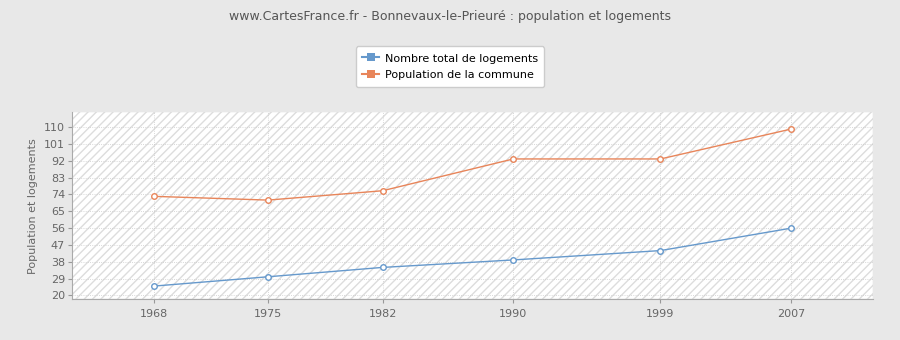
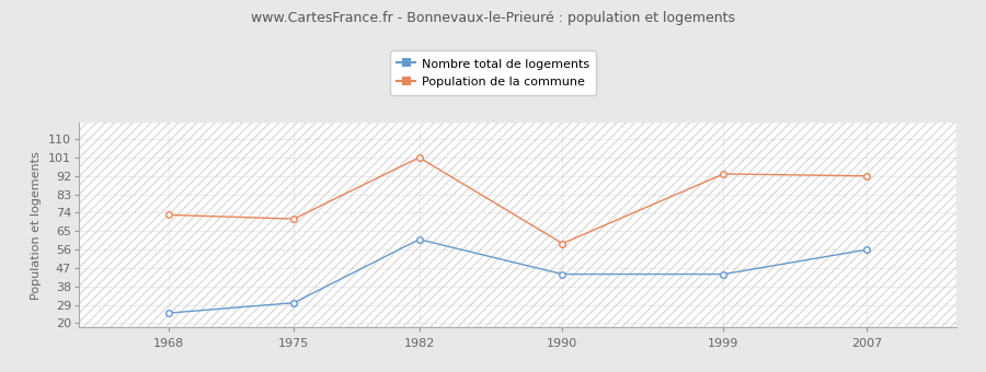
Nombre total de logements/1982: 35 -> 61
Population de la commune/1982: 76 -> 101
Nombre total de logements/1990: 39 -> 44
Population de la commune/1990: 93 -> 59
Population de la commune/2007: 109 -> 92
